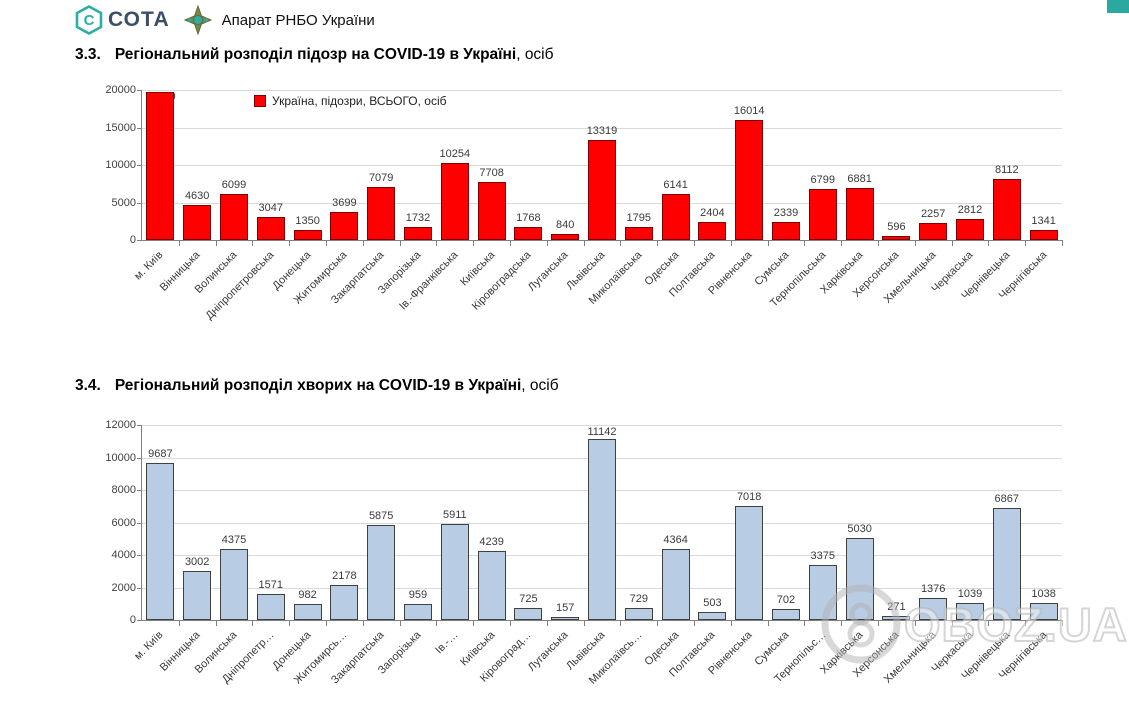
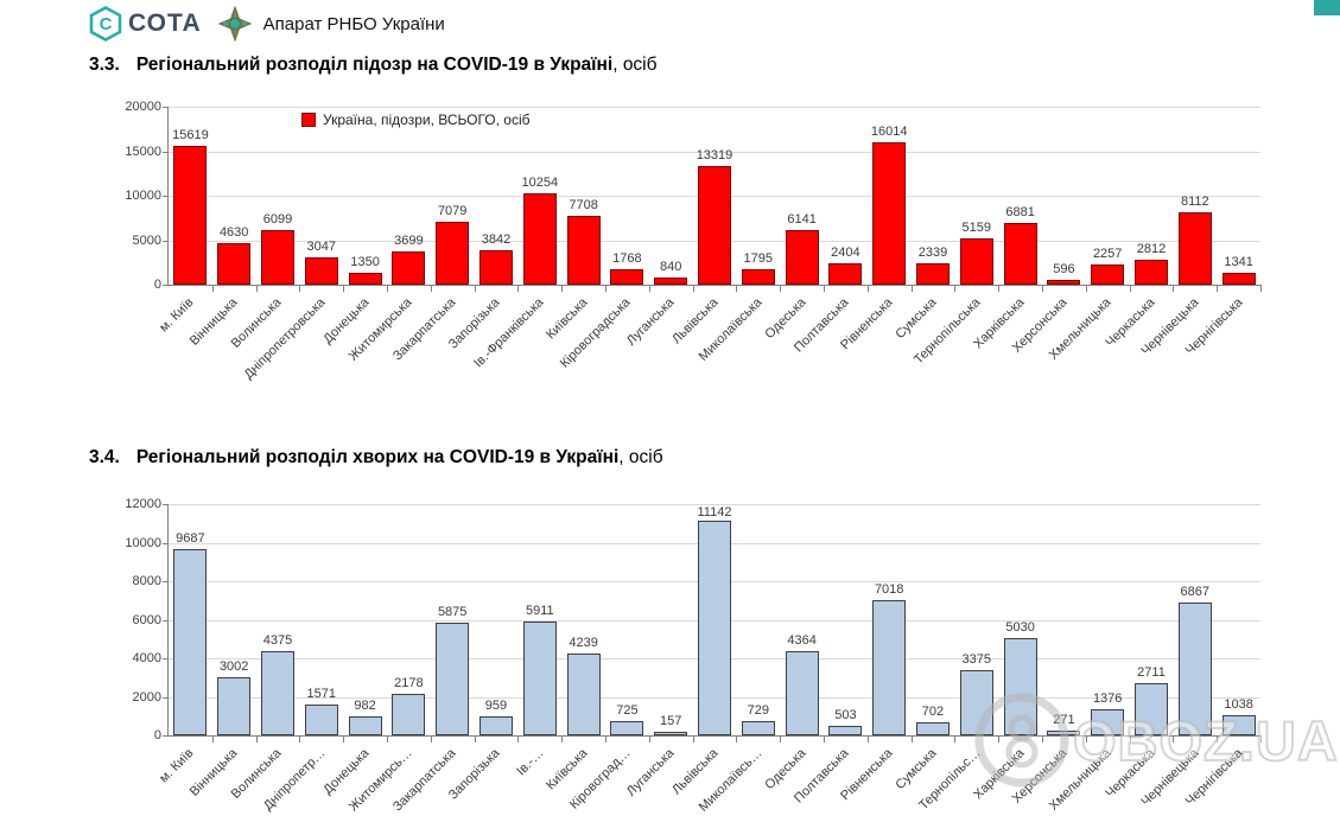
Регіональний розподіл підозр на COVID-19 в Україні/м. Київ: 19679 -> 15619
Регіональний розподіл підозр на COVID-19 в Україні/Запорізька: 1732 -> 3842
Регіональний розподіл підозр на COVID-19 в Україні/Тернопільська: 6799 -> 5159
Регіональний розподіл хворих на COVID-19 в Україні/Черкаська: 1039 -> 2711
